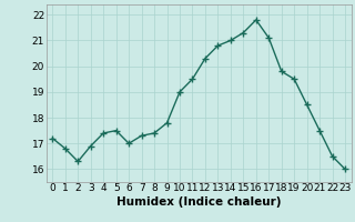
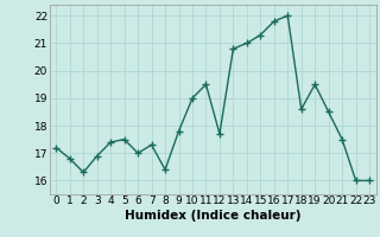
8: 17.4 -> 16.4
12: 20.3 -> 17.7
17: 21.1 -> 22.0
18: 19.8 -> 18.6
22: 16.5 -> 16.0
